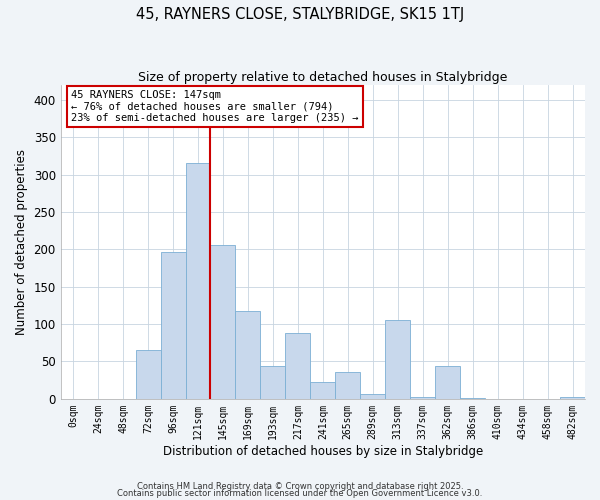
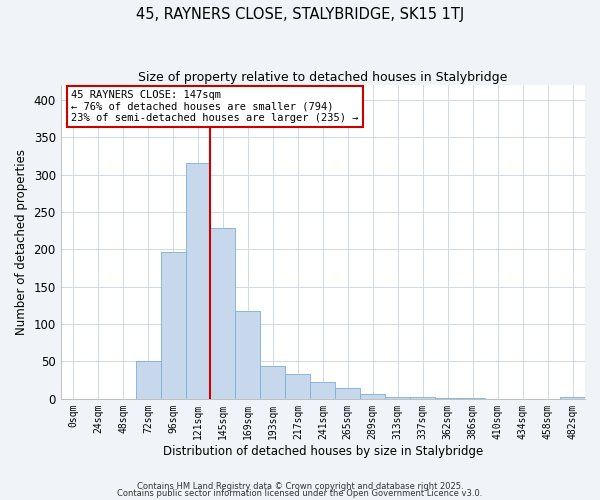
72sqm: 66 -> 51
145sqm: 206 -> 229
217sqm: 88 -> 33
265sqm: 36 -> 14
313sqm: 106 -> 2
362sqm: 44 -> 1
